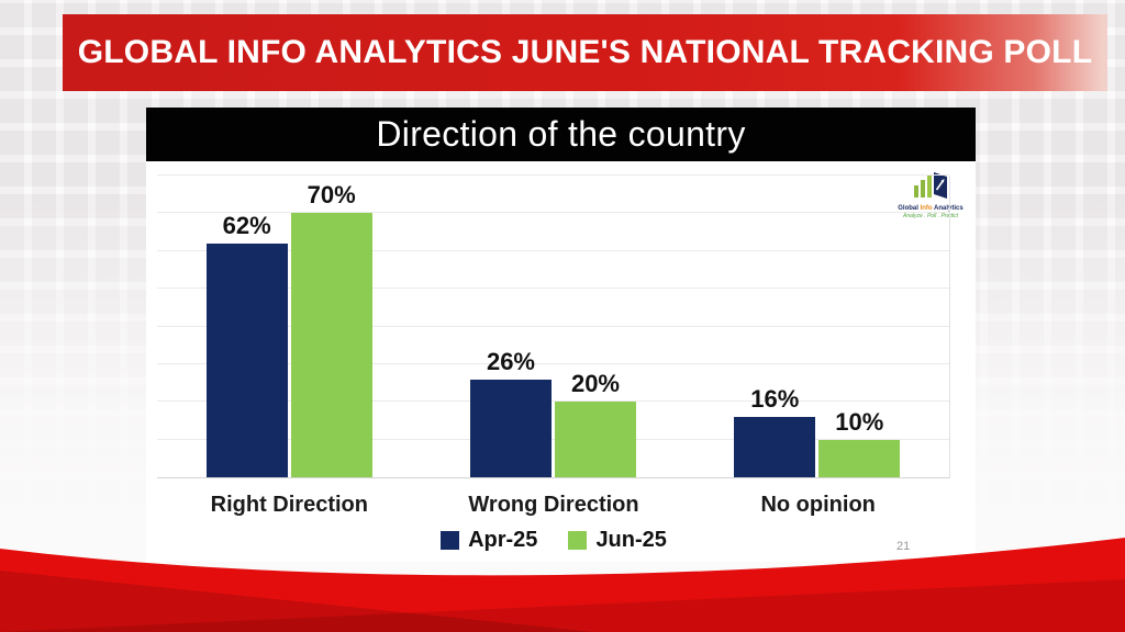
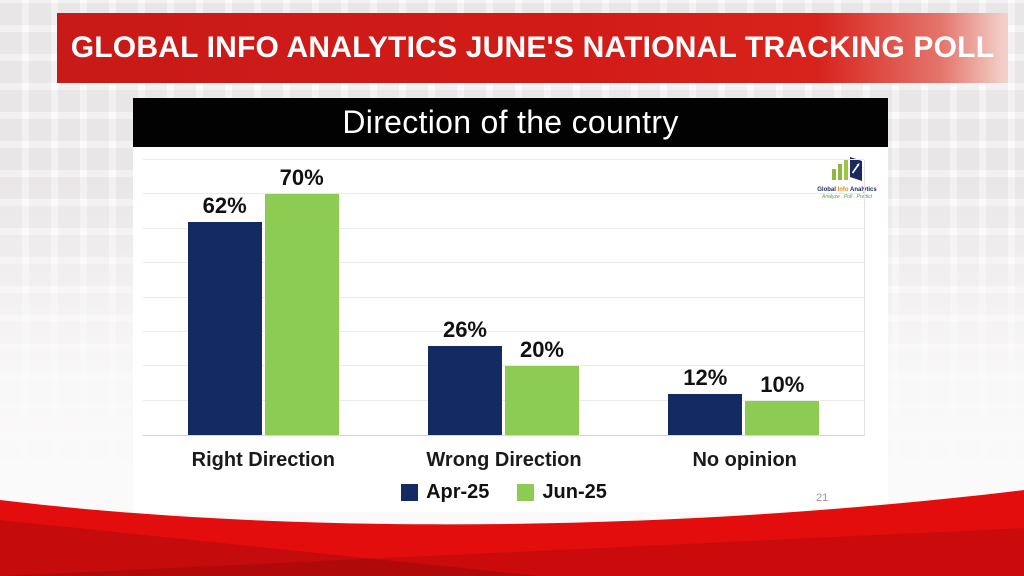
Apr-25/No opinion: 16% -> 12%
